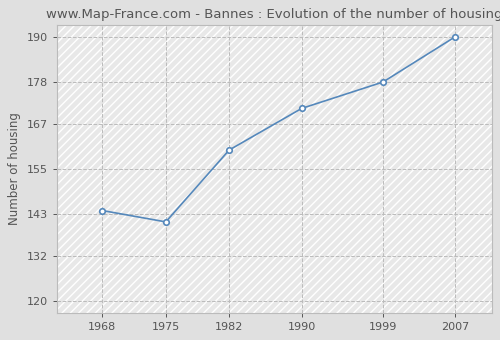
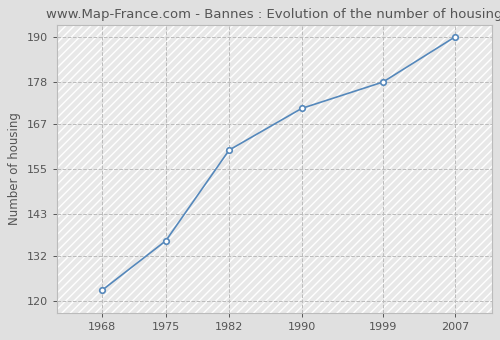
1968: 144 -> 123
1975: 141 -> 136
